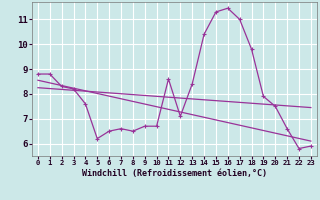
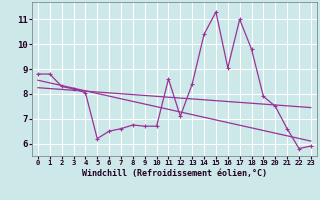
4: 7.60 -> 8.05
8: 6.50 -> 6.75
16: 11.45 -> 9.05
